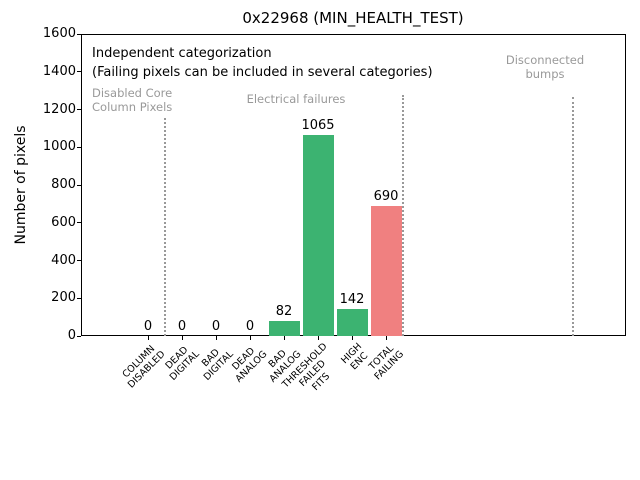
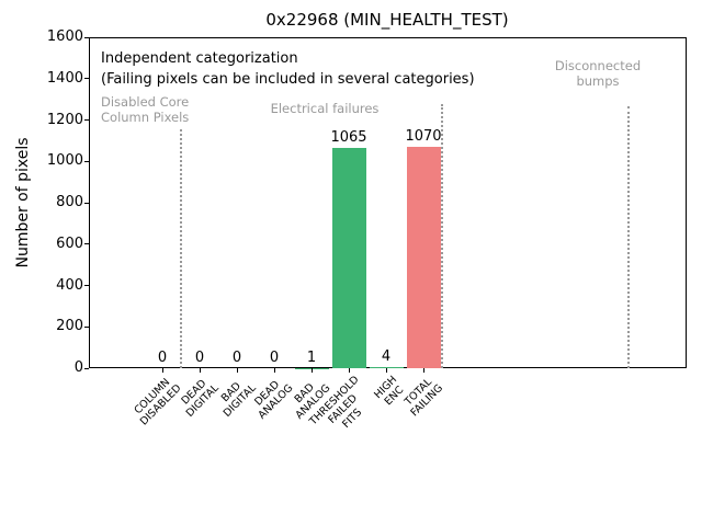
BAD ANALOG: 82 -> 1
HIGH ENC: 142 -> 4
TOTAL FAILING: 690 -> 1070
